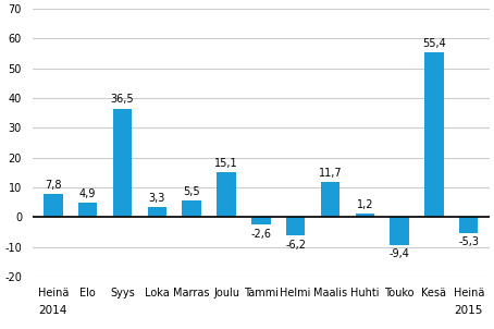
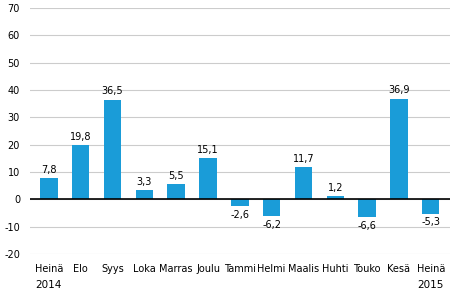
Elo: 4,9 -> 19,8
Touko: -9,4 -> -6,6
Kesä: 55,4 -> 36,9
